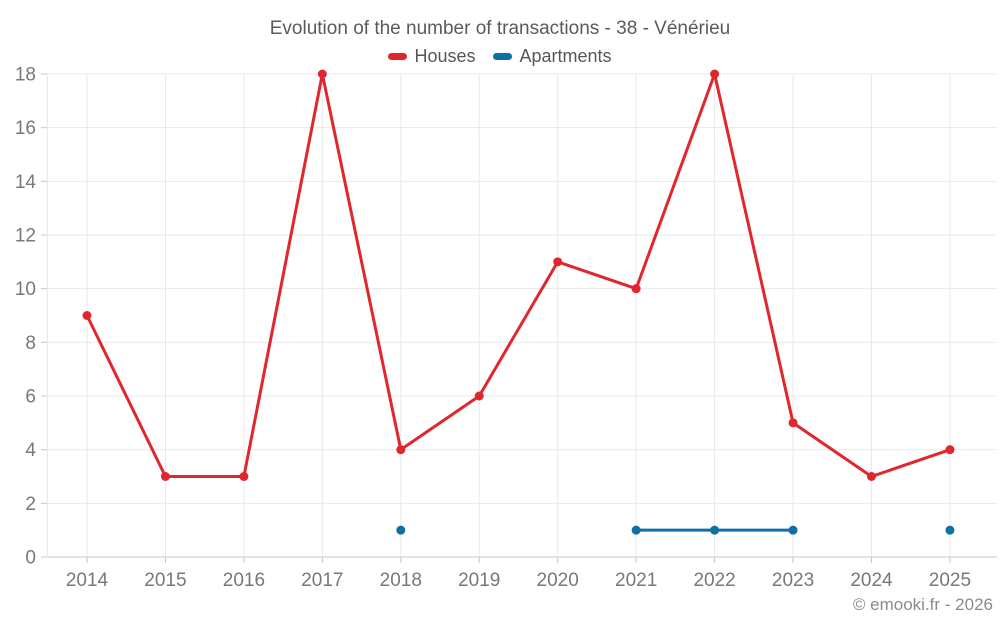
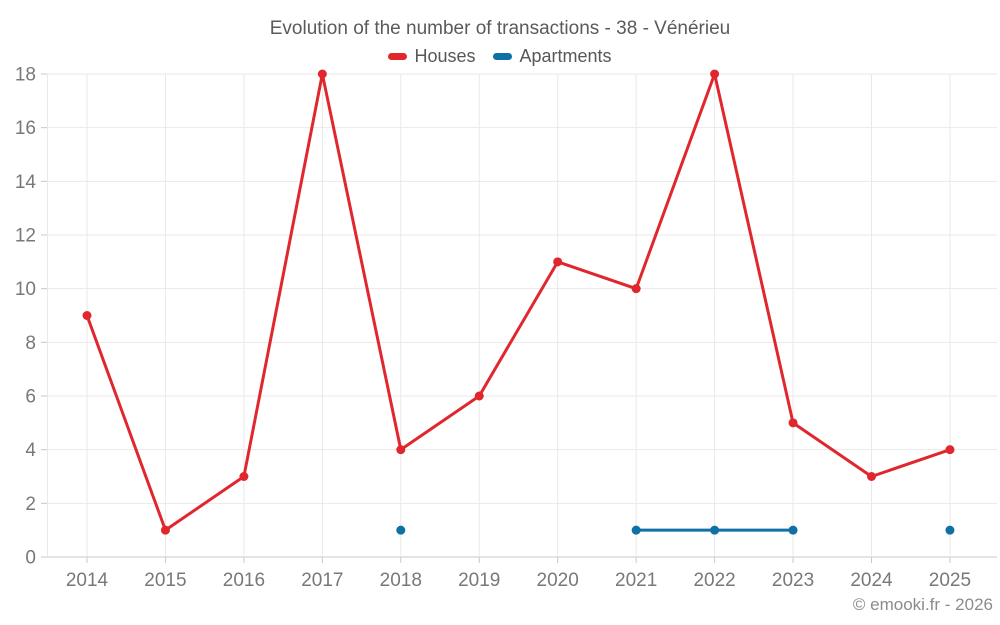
Houses/2015: 3 -> 1
